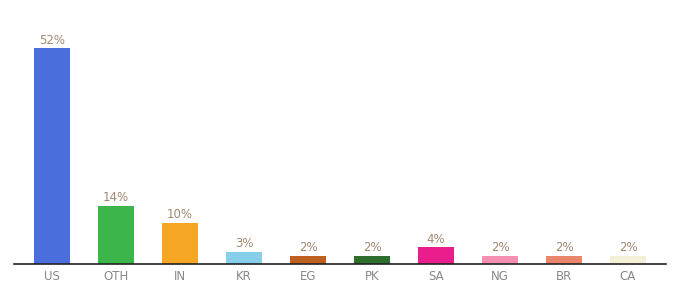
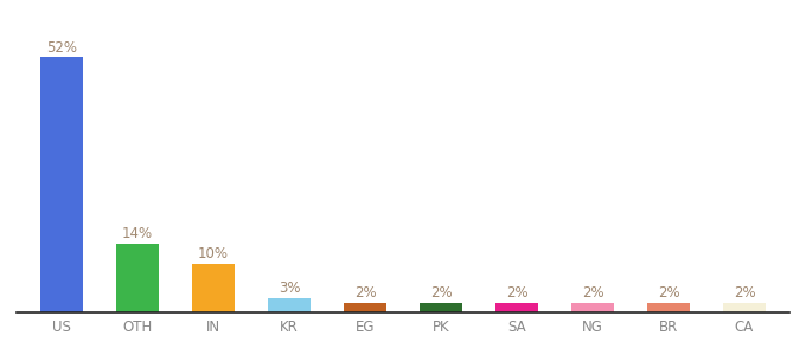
SA: 4% -> 2%
